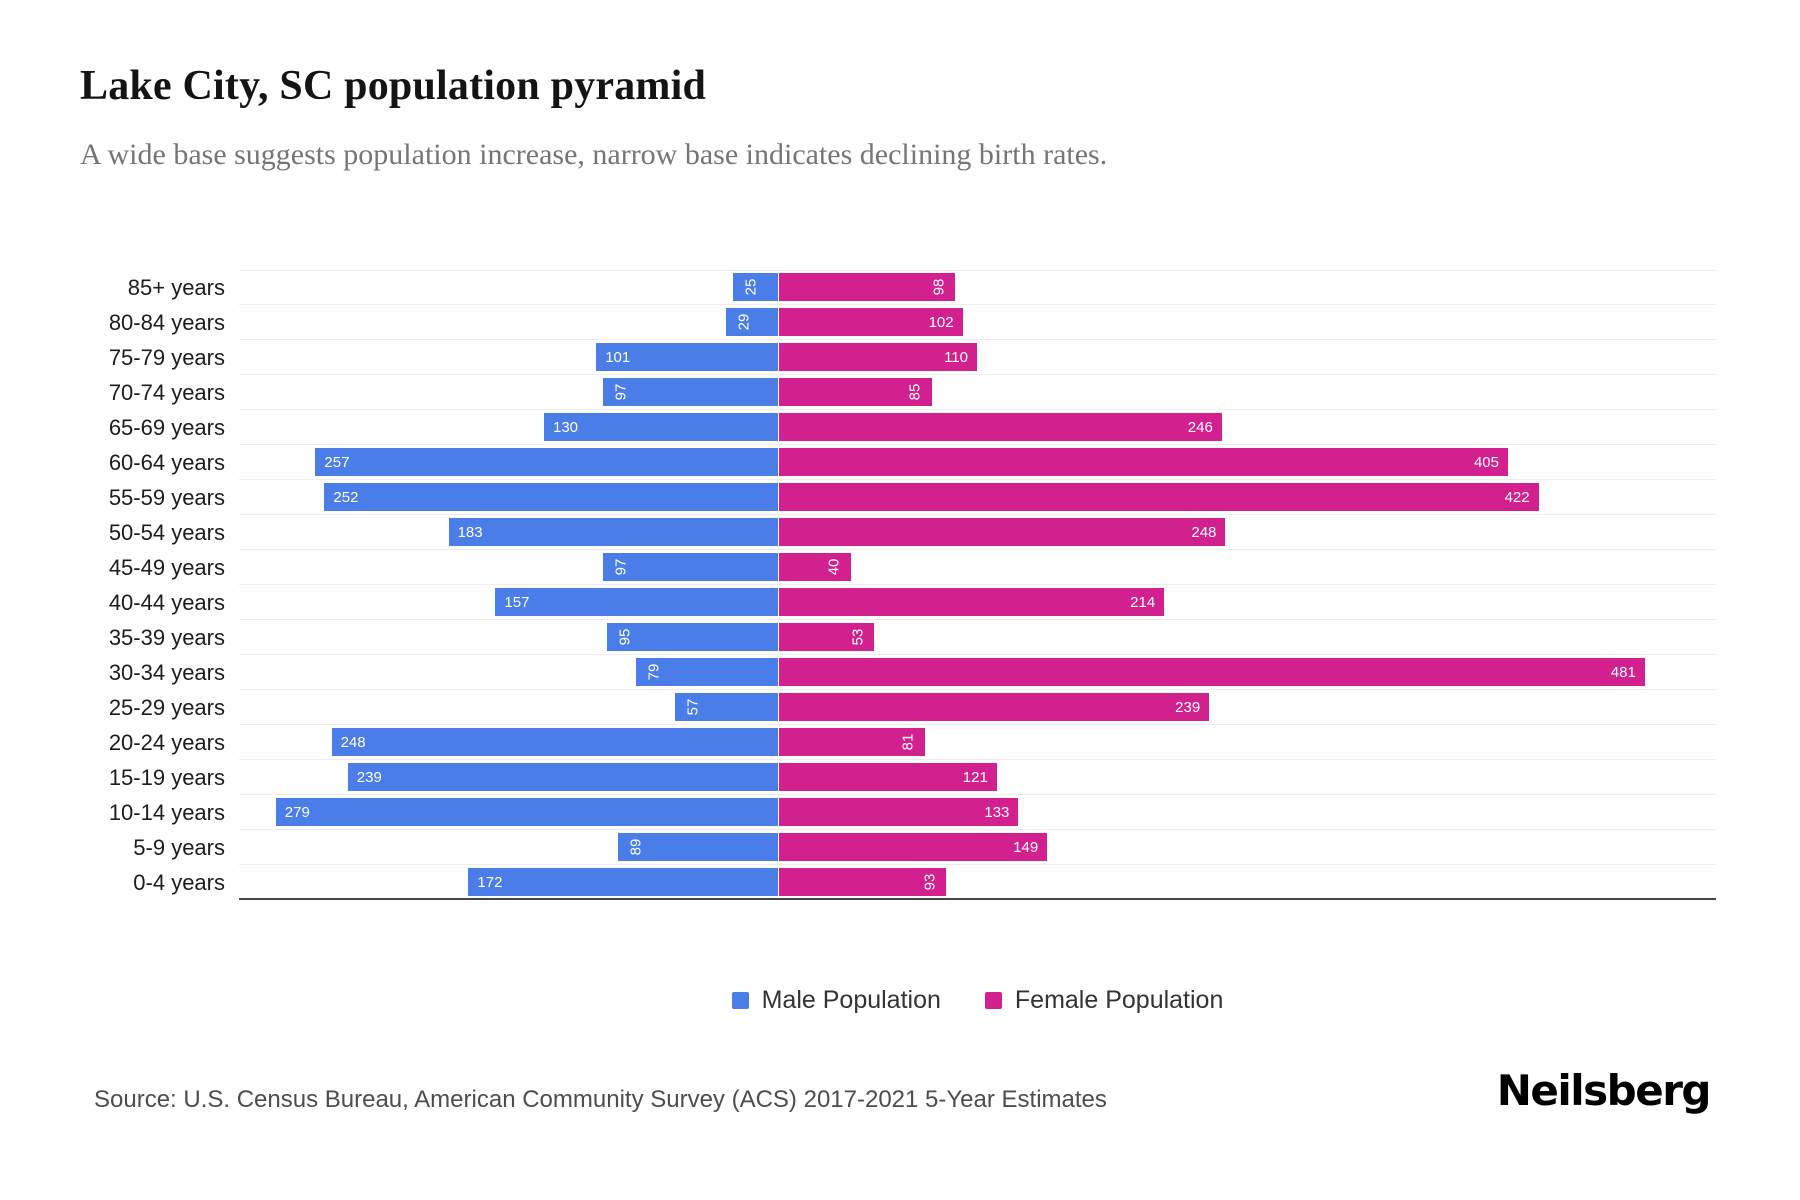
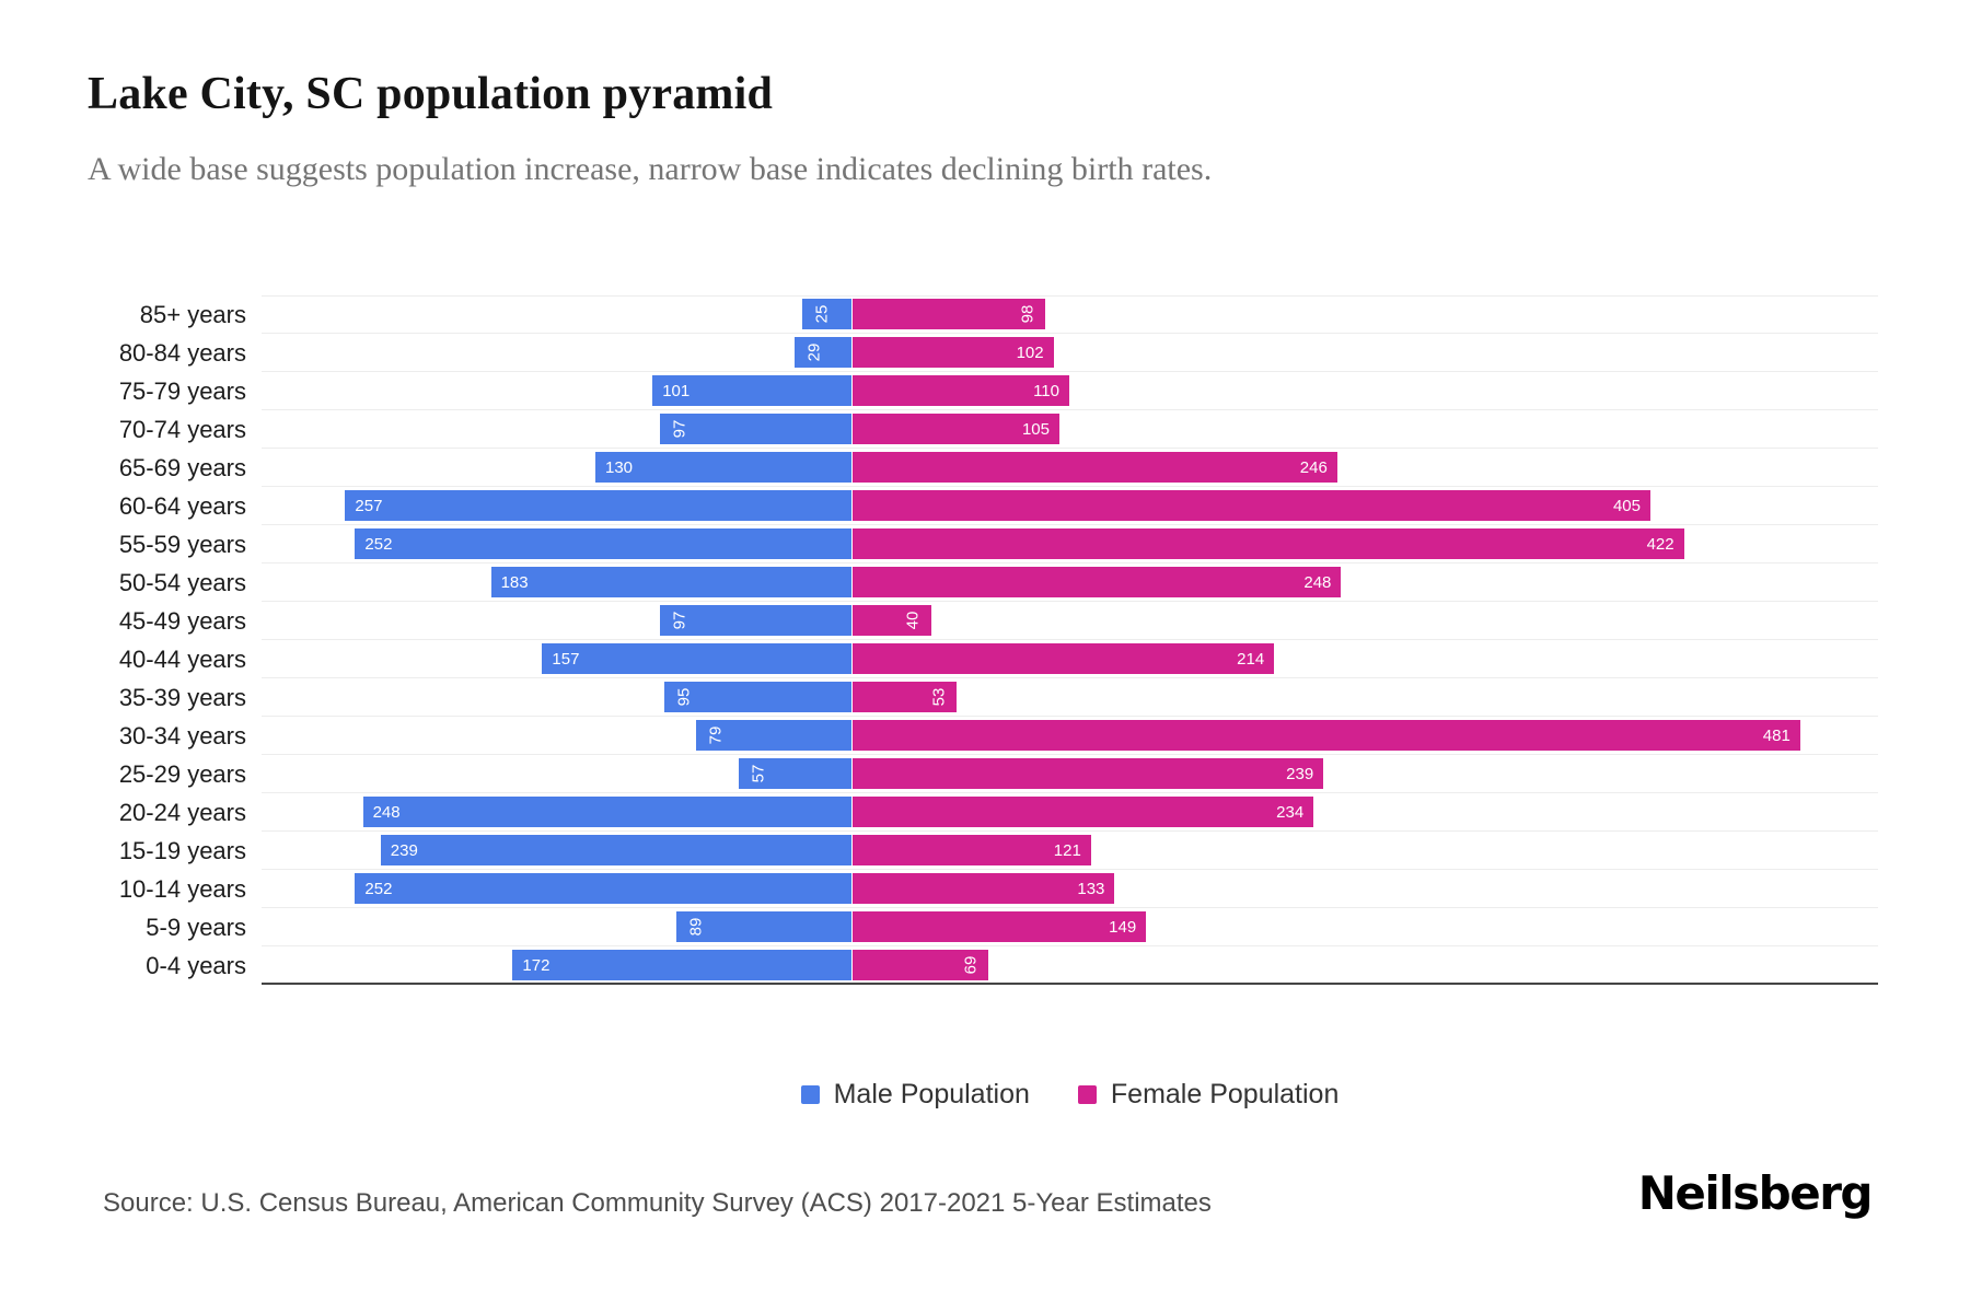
Female Population/70-74 years: 85 -> 105
Female Population/20-24 years: 81 -> 234
Male Population/10-14 years: 279 -> 252
Female Population/0-4 years: 93 -> 69
